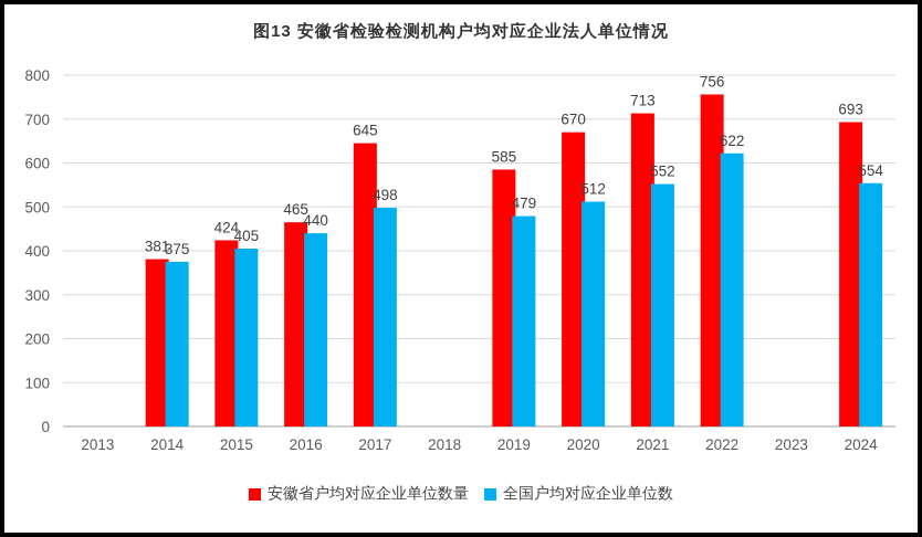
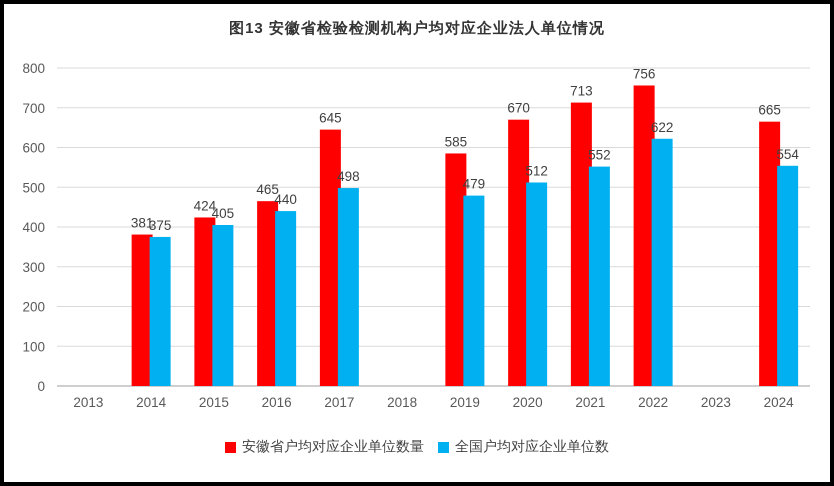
安徽省户均对应企业单位数量/2024: 693 -> 665
